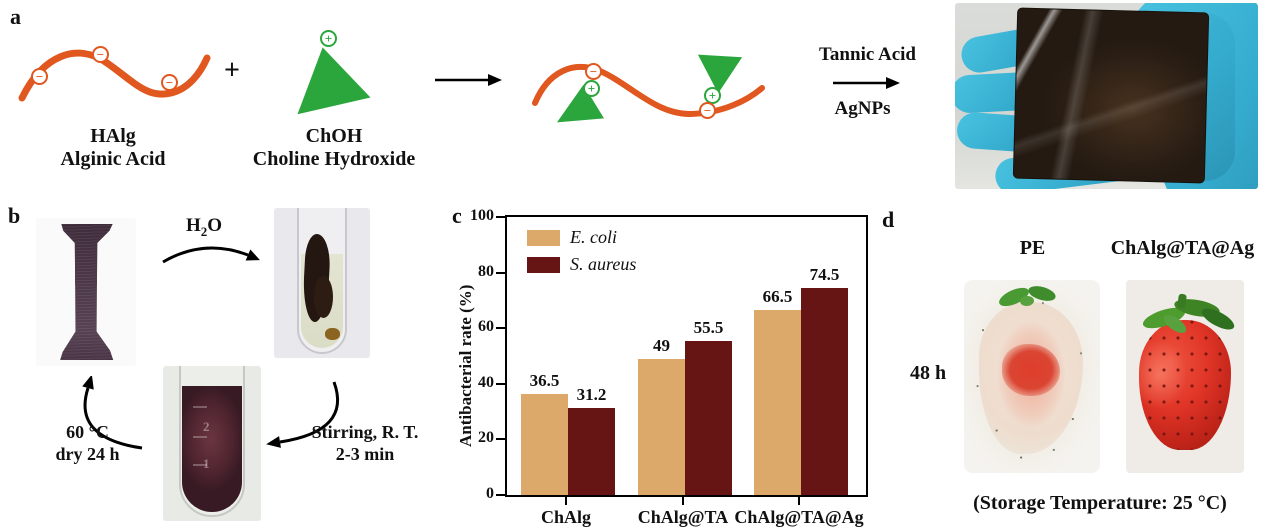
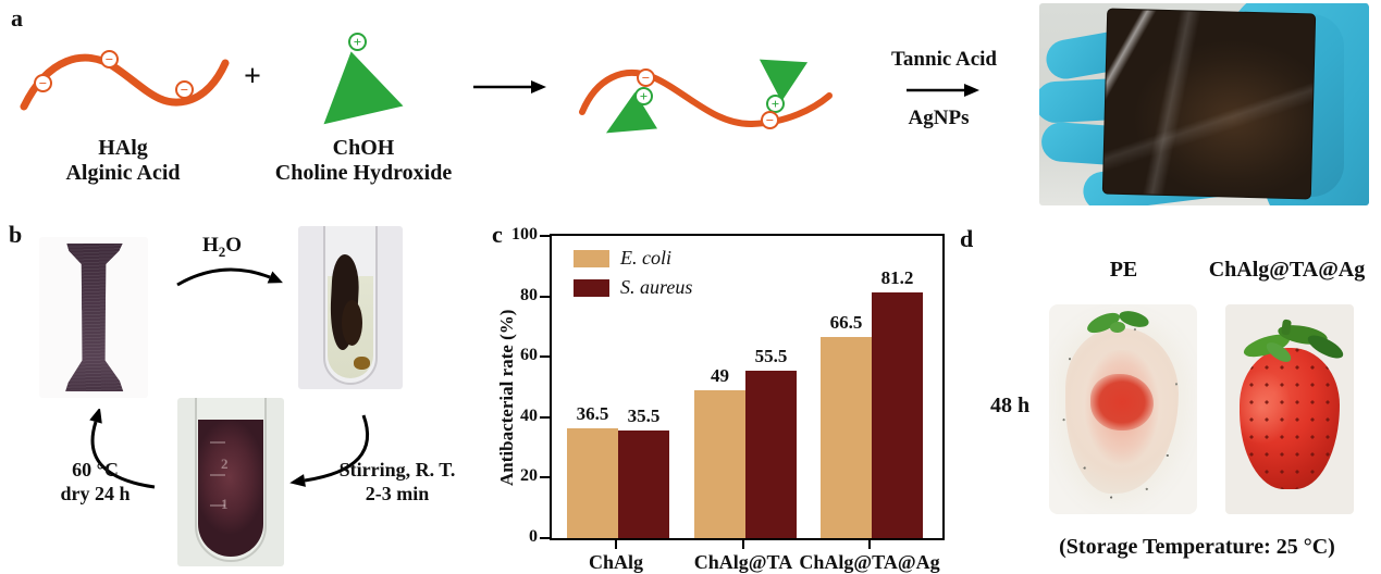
S. aureus/ChAlg: 31.2 -> 35.5
S. aureus/ChAlg@TA@Ag: 74.5 -> 81.2
